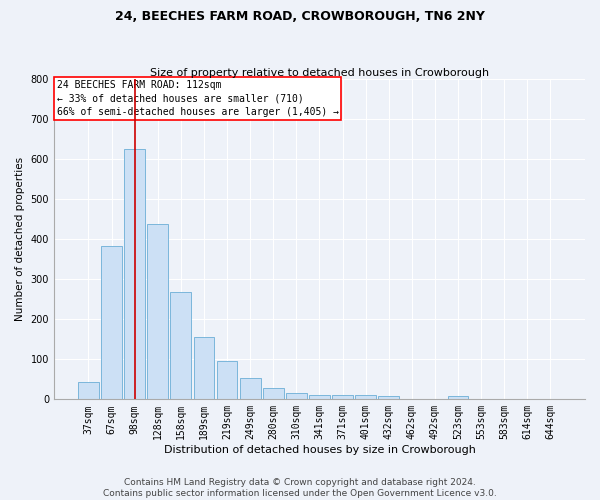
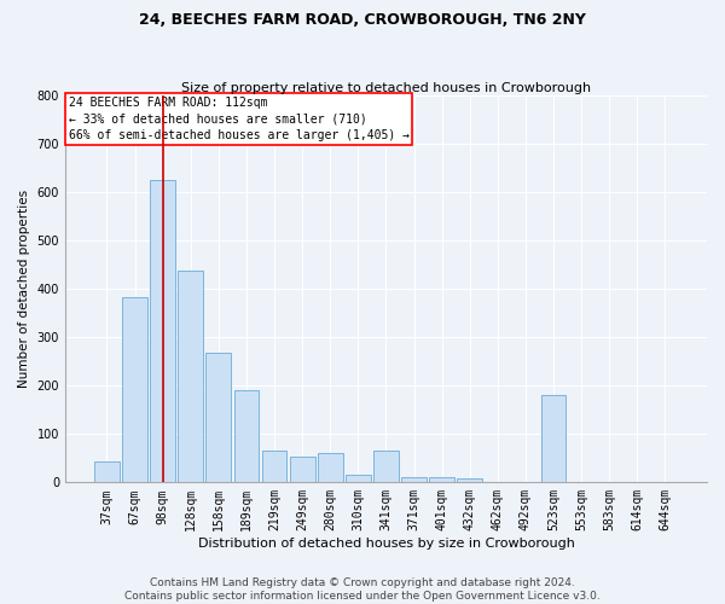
189sqm: 155 -> 190
219sqm: 96 -> 65
280sqm: 28 -> 60
341sqm: 11 -> 65
523sqm: 8 -> 180
